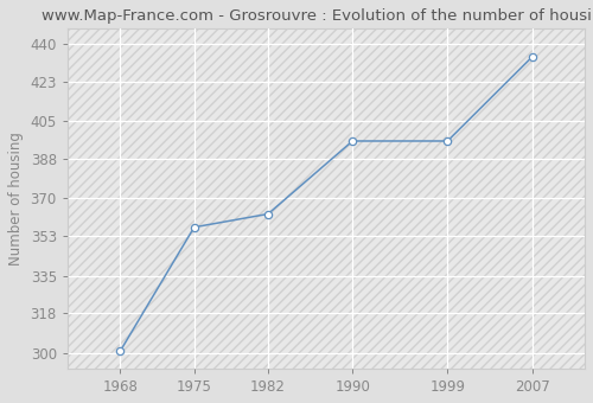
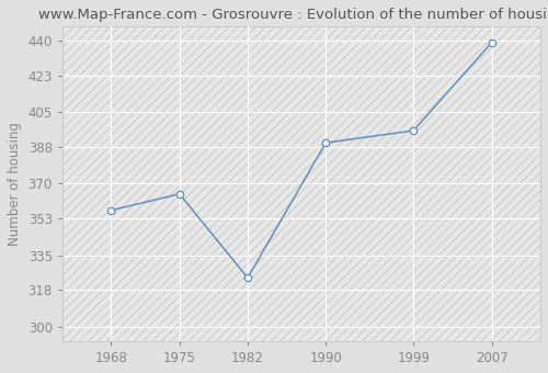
1968: 301 -> 357
1975: 357 -> 365
1982: 363 -> 324
1990: 396 -> 390
2007: 434 -> 439
